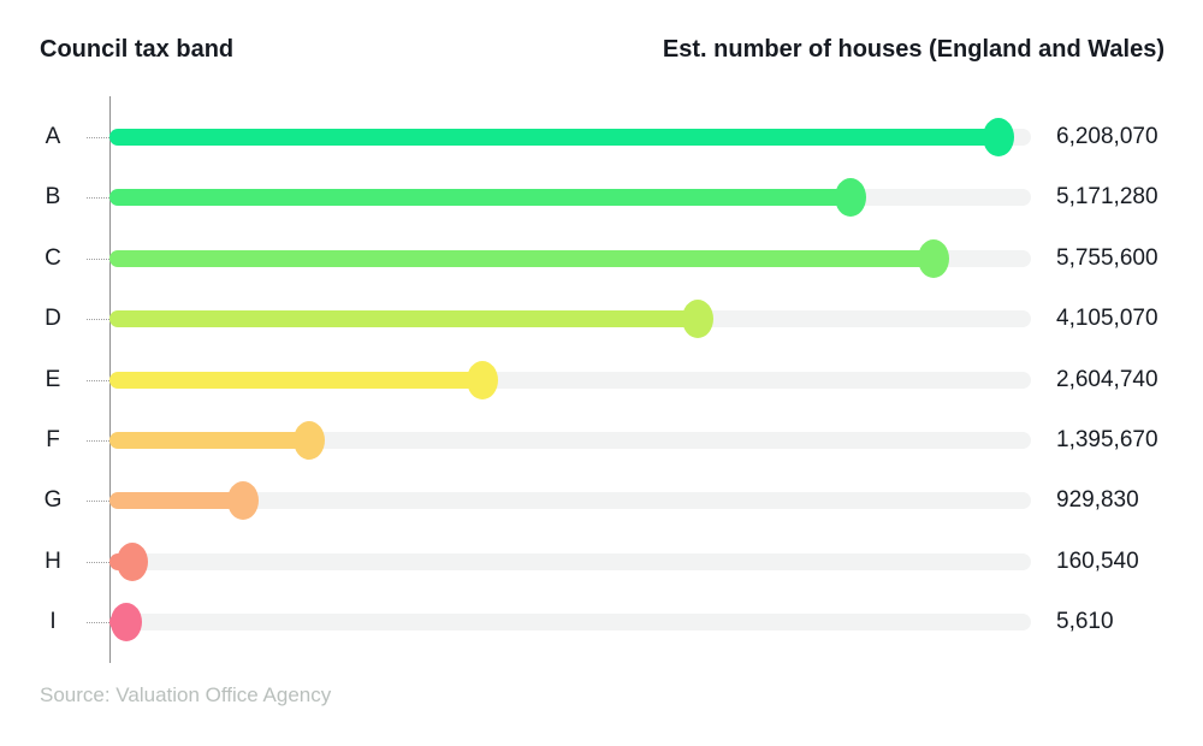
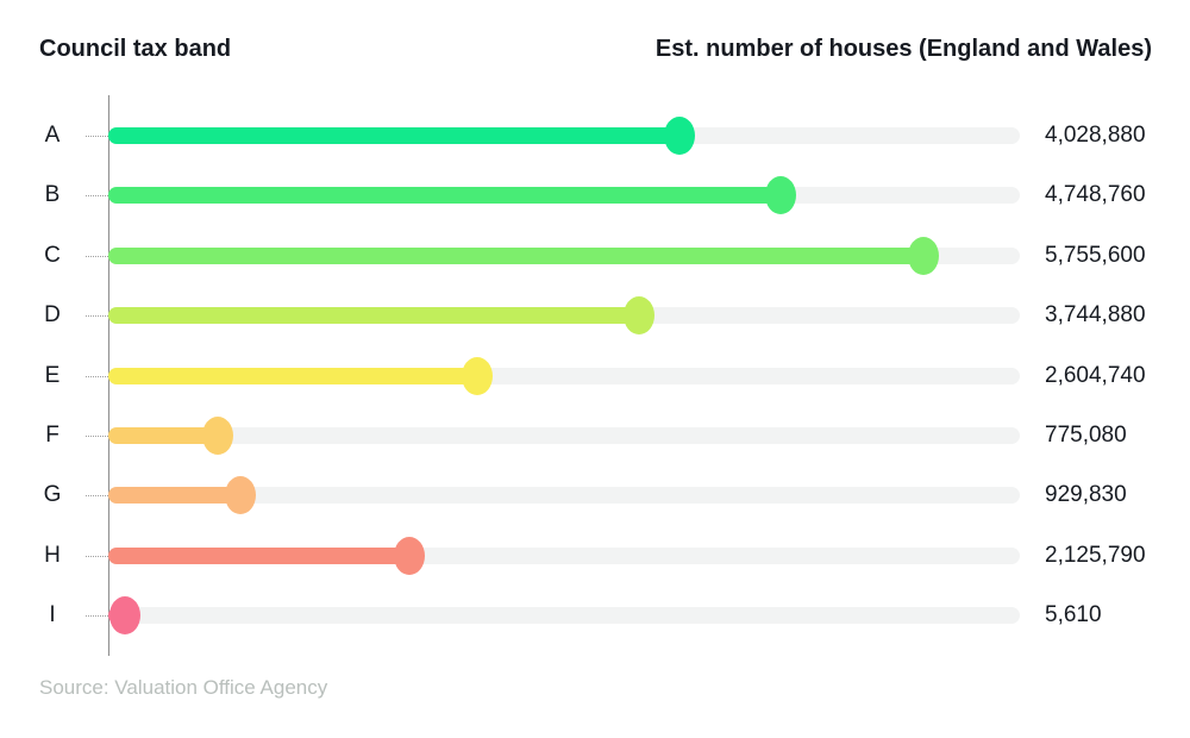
A: 6,208,070 -> 4,028,880
B: 5,171,280 -> 4,748,760
D: 4,105,070 -> 3,744,880
F: 1,395,670 -> 775,080
H: 160,540 -> 2,125,790
